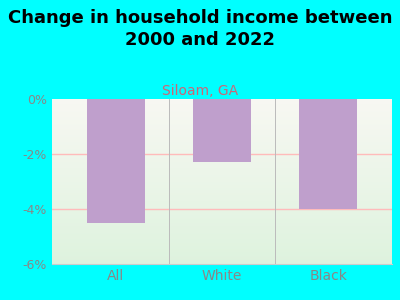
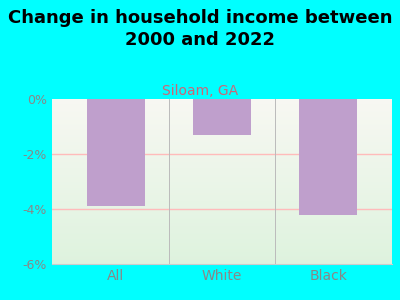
All: -4.5% -> -3.9%
White: -2.3% -> -1.3%
Black: -4.0% -> -4.2%
